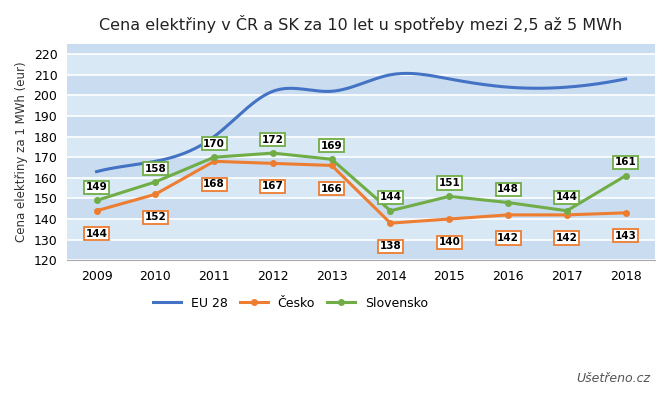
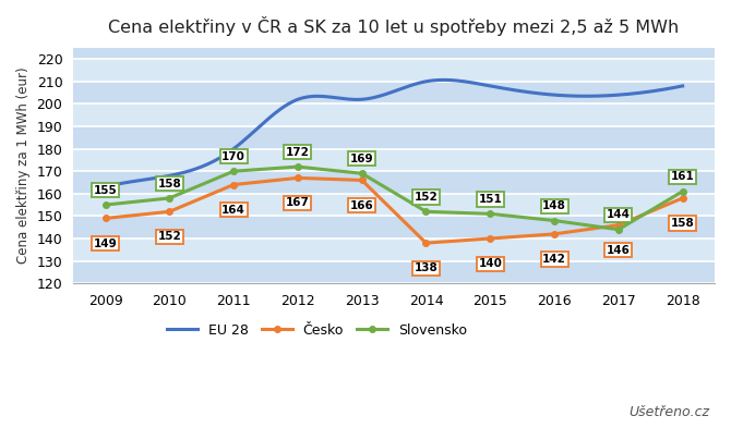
Česko/2009: 144 -> 149
Slovensko/2009: 149 -> 155
Česko/2011: 168 -> 164
Slovensko/2014: 144 -> 152
Česko/2017: 142 -> 146
Česko/2018: 143 -> 158
